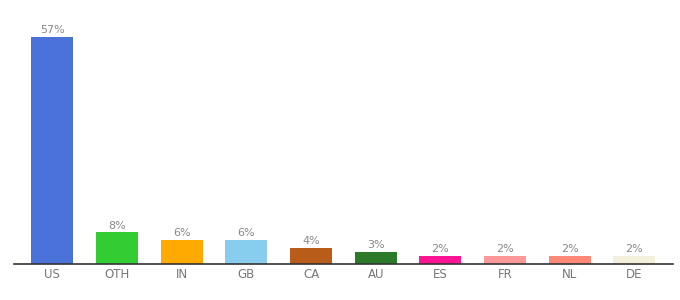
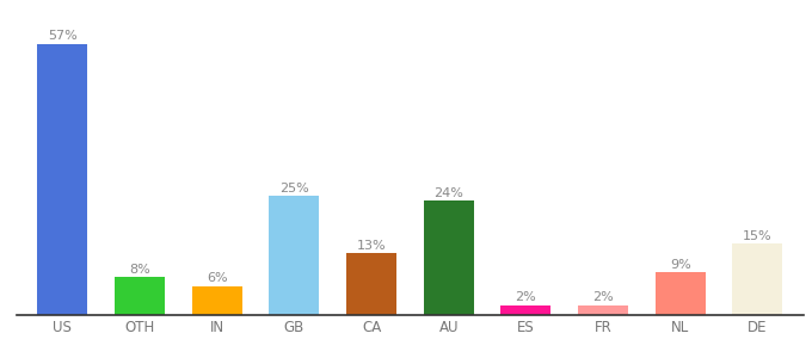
GB: 6% -> 25%
CA: 4% -> 13%
AU: 3% -> 24%
NL: 2% -> 9%
DE: 2% -> 15%
